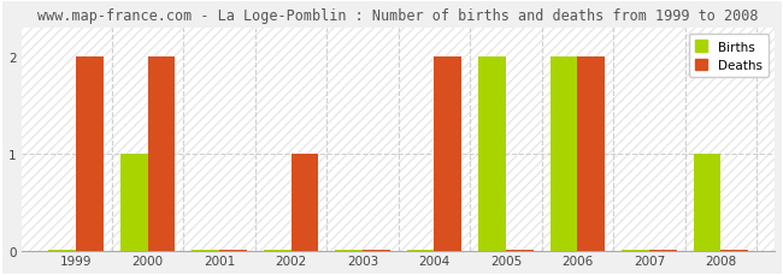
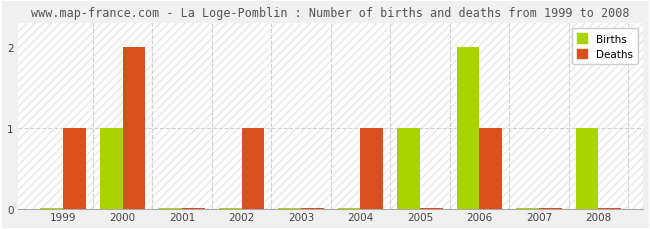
Deaths/1999: 2 -> 1
Deaths/2004: 2 -> 1
Births/2005: 2 -> 1
Deaths/2006: 2 -> 1
